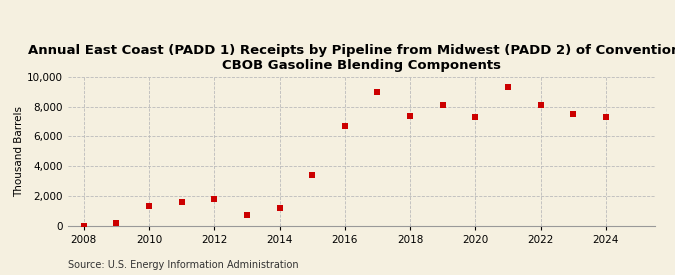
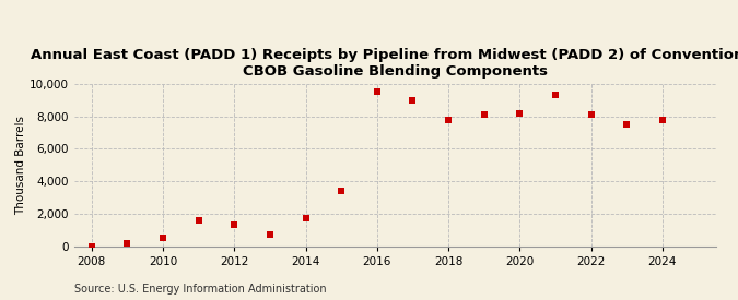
2010: 1,300 -> 500
2012: 1,800 -> 1,300
2014: 1,200 -> 1,700
2016: 6,700 -> 9,500
2018: 7,400 -> 7,800
2020: 7,300 -> 8,200
2024: 7,300 -> 7,800
